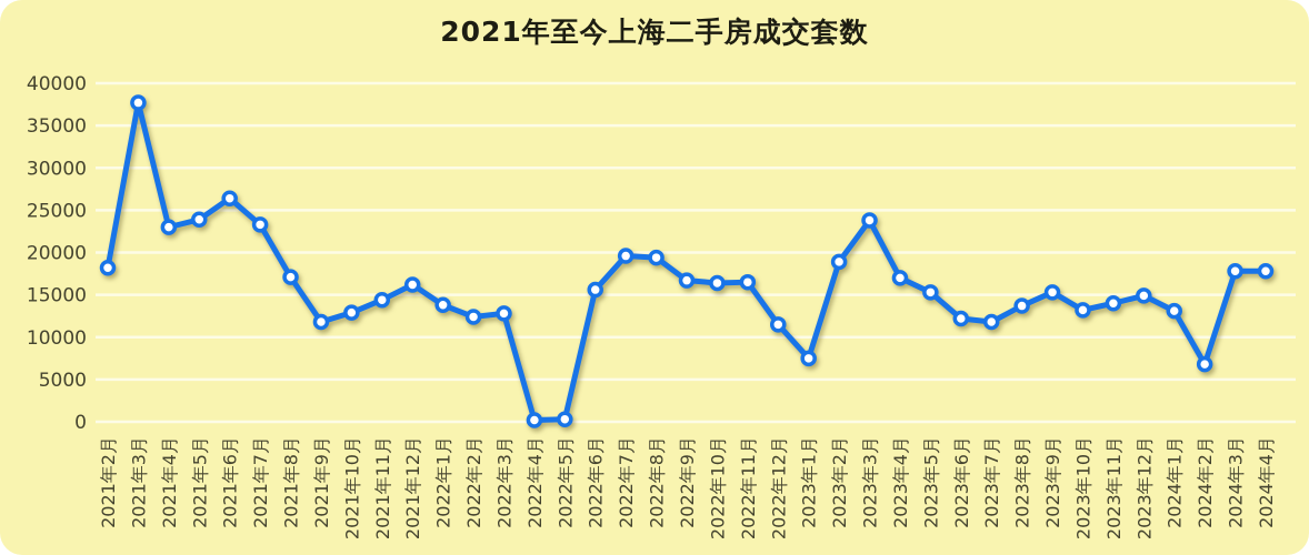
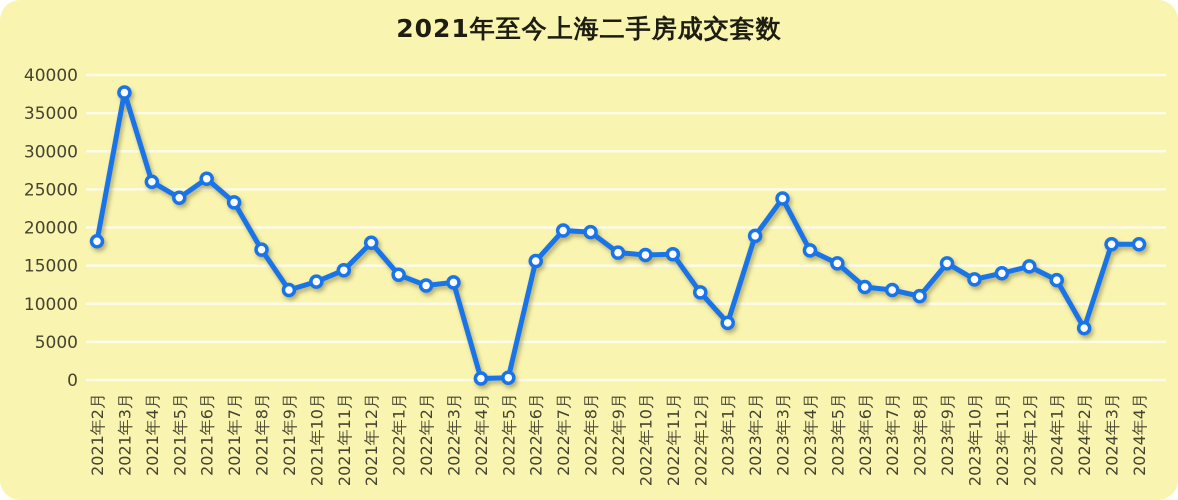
2021年4月: 23000 -> 26000
2021年12月: 16000 -> 18000
2023年8月: 14000 -> 11000
